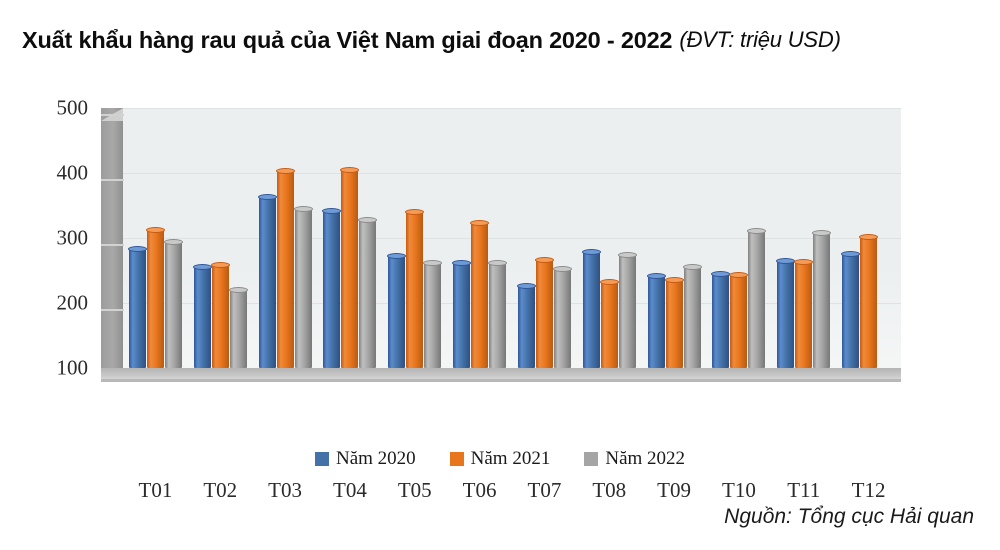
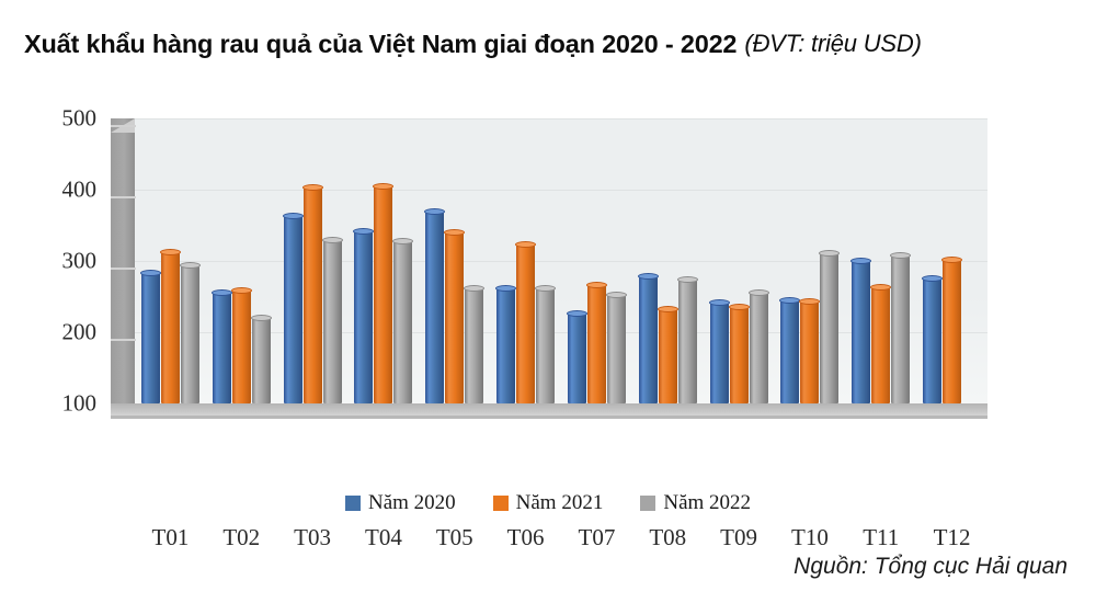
Năm 2022/T03: 340 -> 330
Năm 2020/T05: 270 -> 370
Năm 2020/T11: 260 -> 300
